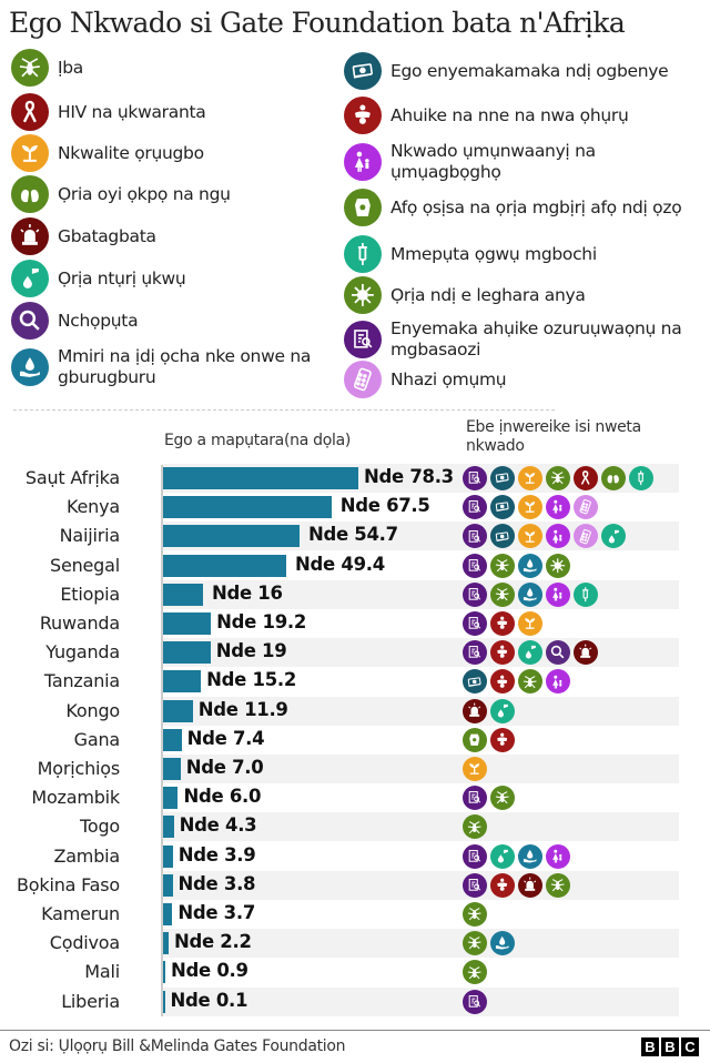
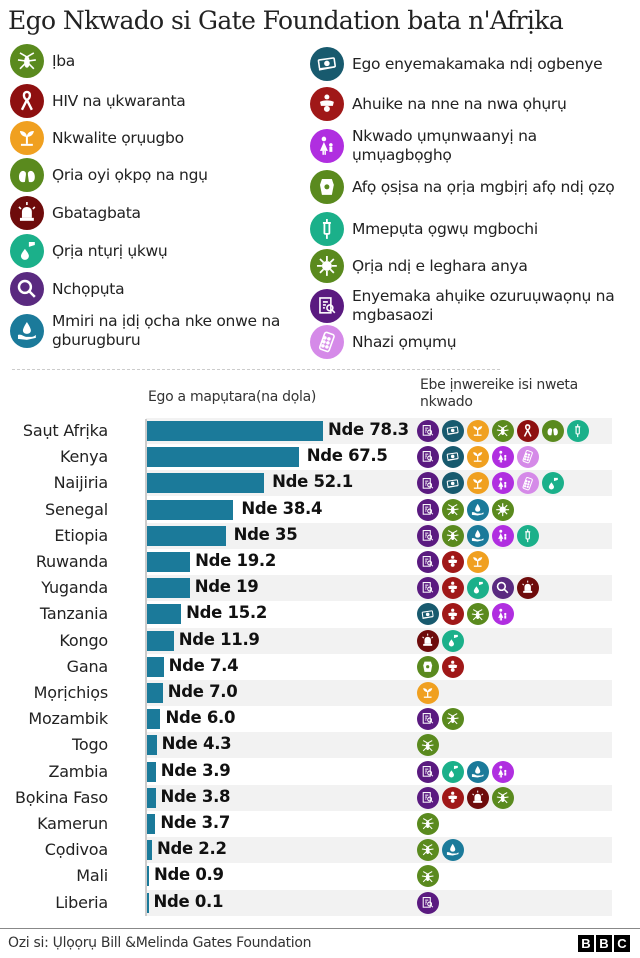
Naijiria: 54.7 -> 52.1
Senegal: 49.4 -> 38.4
Etiopia: 16 -> 35
